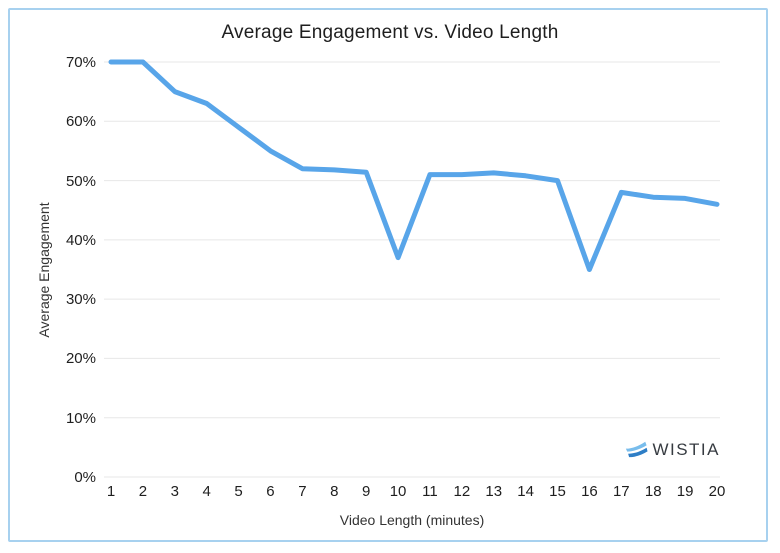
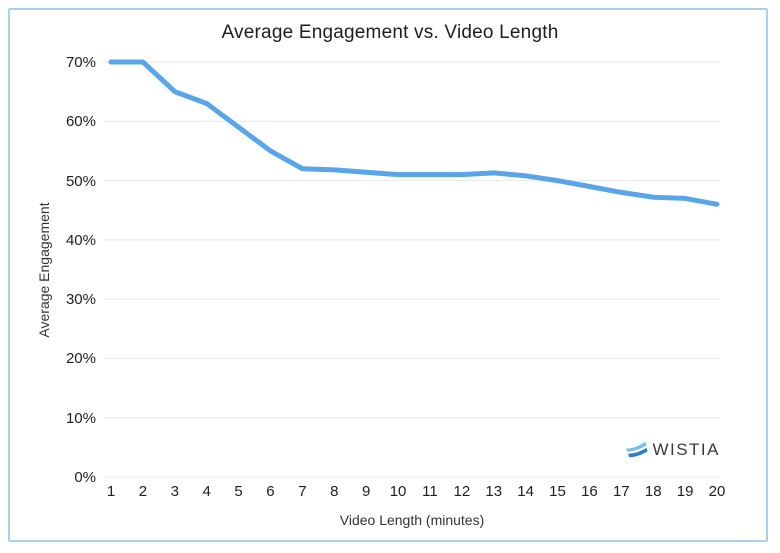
10: 37% -> 51%
16: 35% -> 49%
